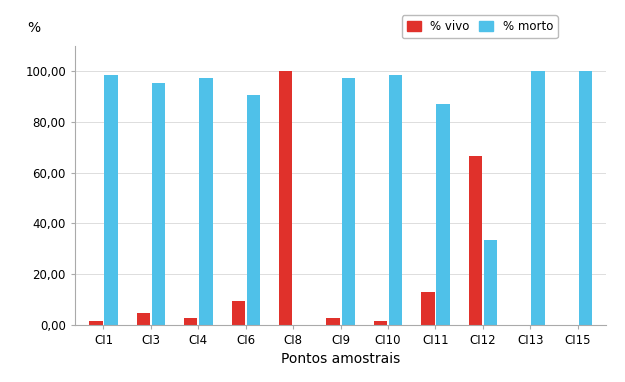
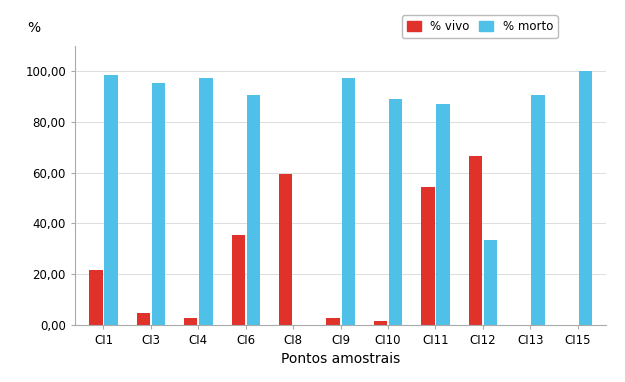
% vivo/CI1: 1,5 -> 21,5
% vivo/CI6: 9,5 -> 35,5
% vivo/CI8: 100,0 -> 59,5
% morto/CI10: 98,5 -> 89,0
% vivo/CI11: 13,0 -> 54,5
% morto/CI13: 100,0 -> 90,5
